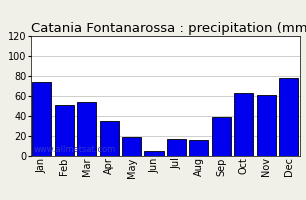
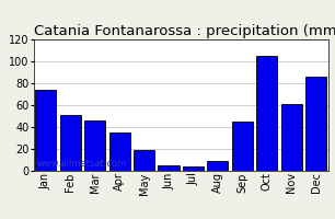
Mar: 54 -> 46
Jul: 17 -> 4
Aug: 16 -> 9
Sep: 39 -> 45
Oct: 63 -> 105
Dec: 78 -> 86
